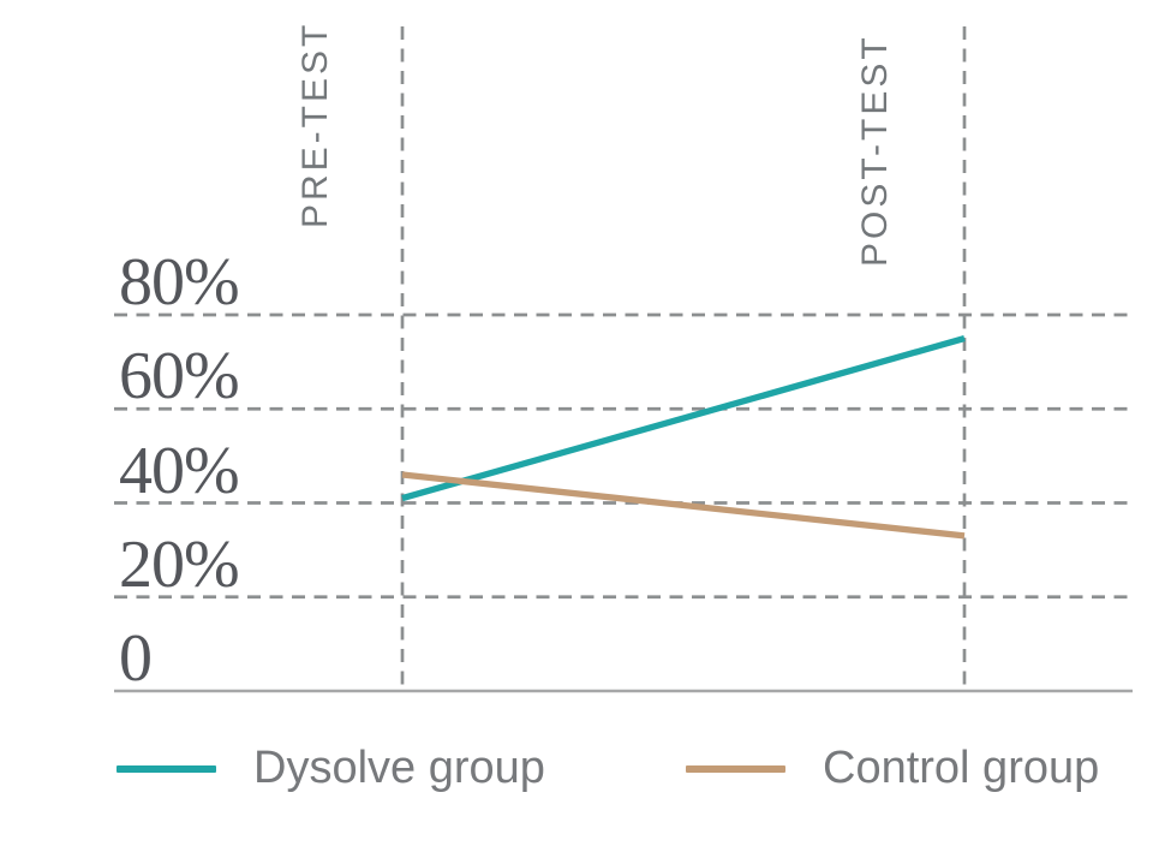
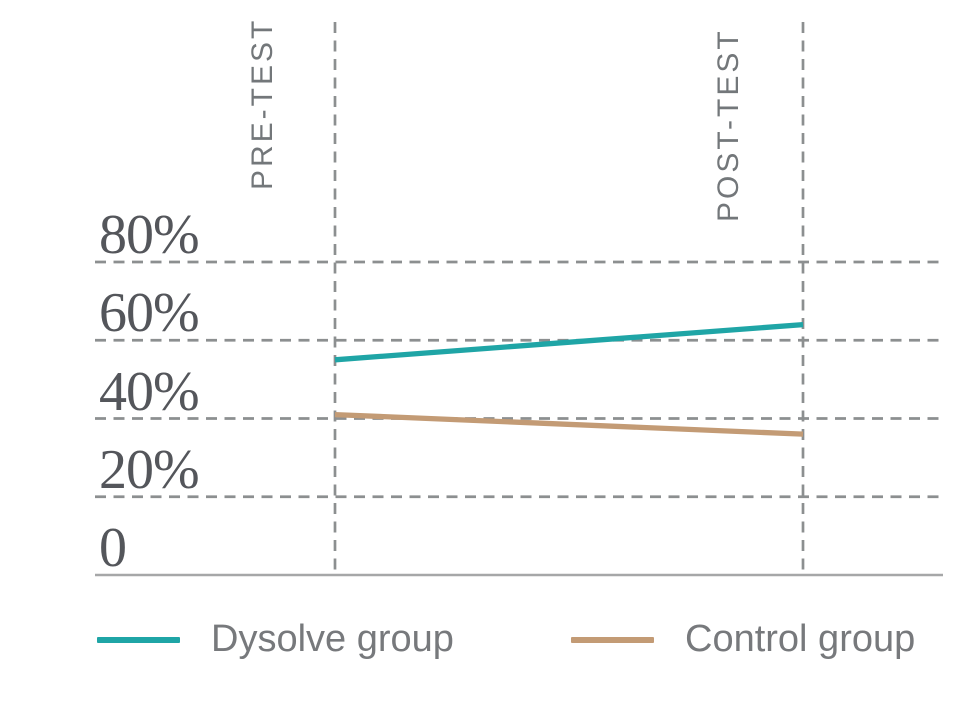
Dysolve group/PRE-TEST: 41% -> 55%
Control group/PRE-TEST: 46% -> 41%
Dysolve group/POST-TEST: 75% -> 64%
Control group/POST-TEST: 33% -> 36%
